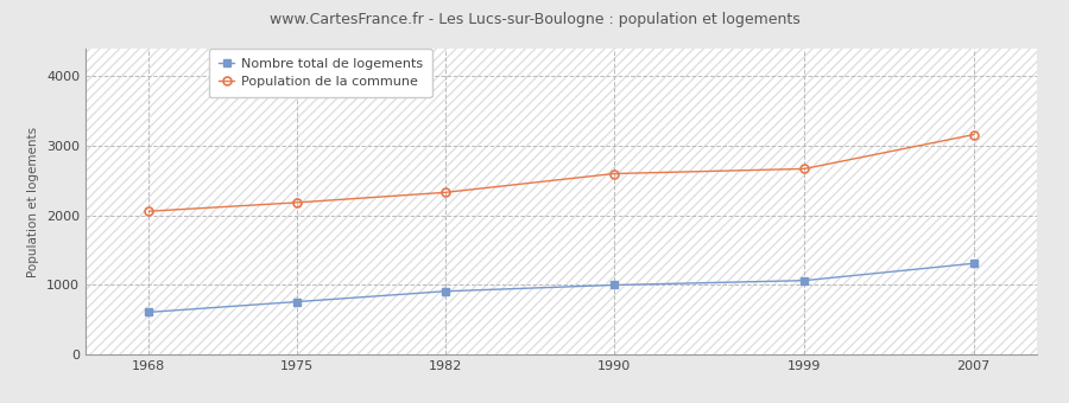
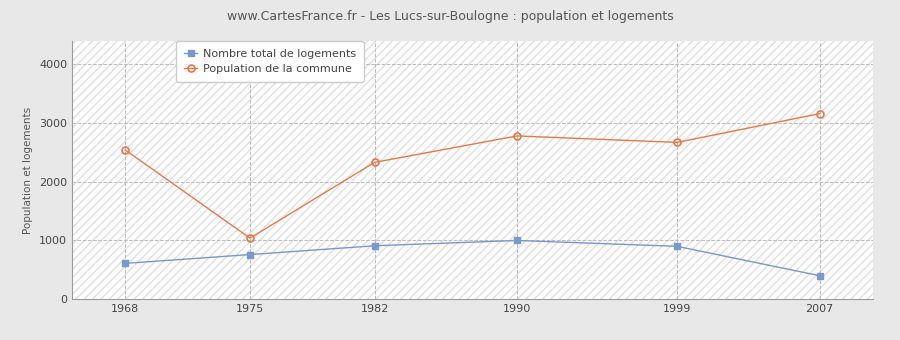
Population de la commune/1968: 2060 -> 2540
Population de la commune/1975: 2180 -> 1040
Population de la commune/1990: 2600 -> 2780
Nombre total de logements/1999: 1060 -> 900
Nombre total de logements/2007: 1310 -> 400
